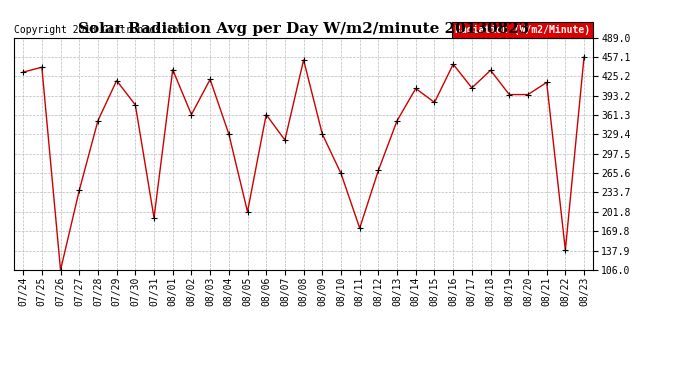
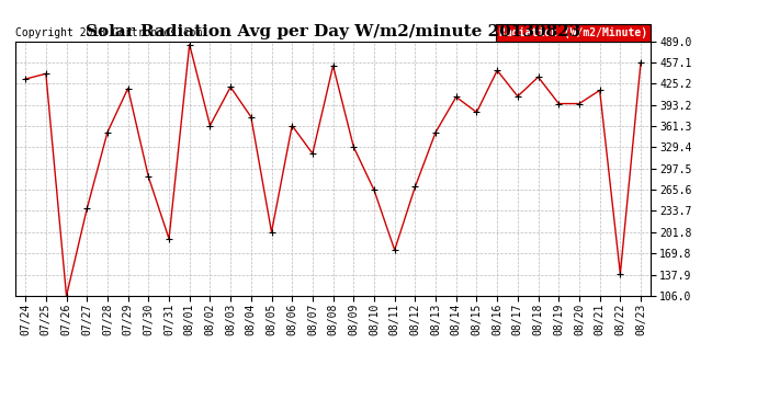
07/30: 378 -> 285
08/01: 436 -> 484
08/04: 330 -> 375
